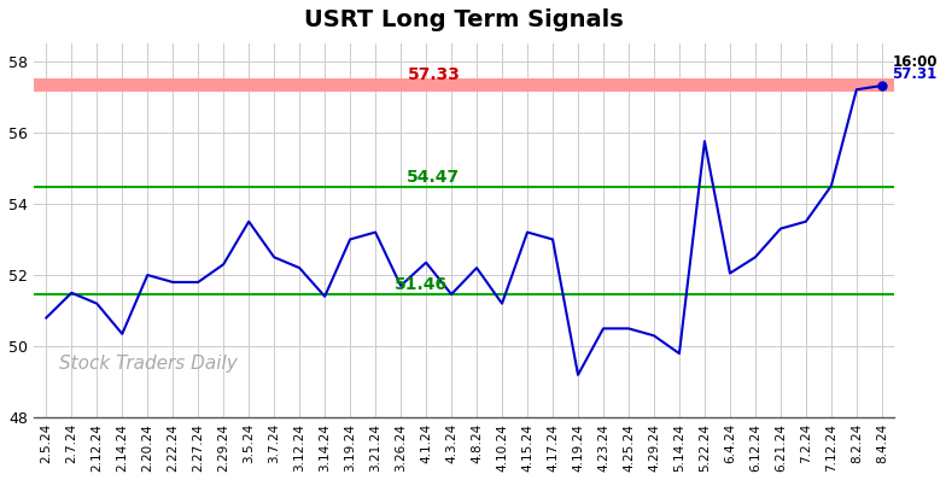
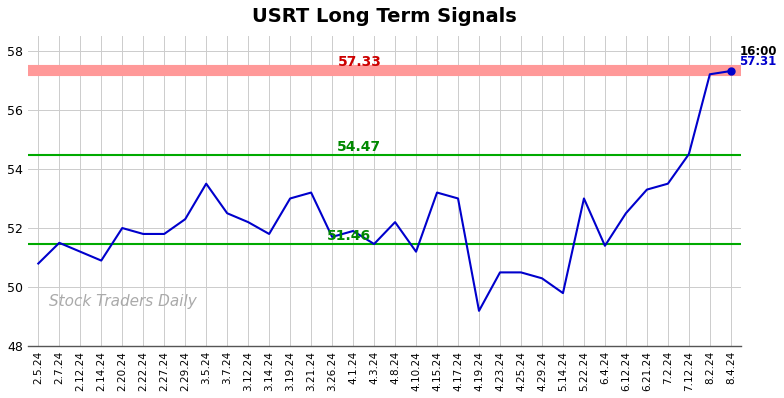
2.14.24: 50.35 -> 50.90
3.14.24: 51.40 -> 51.80
4.1.24: 52.35 -> 51.90
5.22.24: 55.75 -> 53.00
6.4.24: 52.05 -> 51.40
